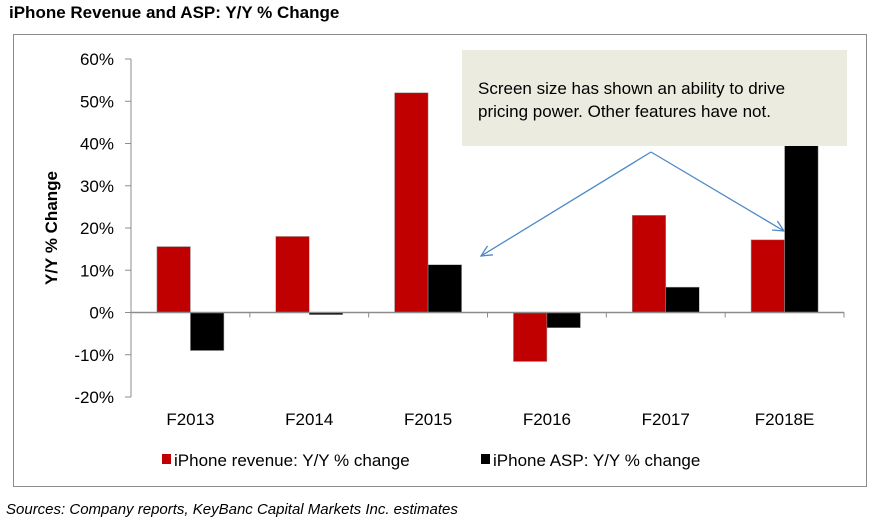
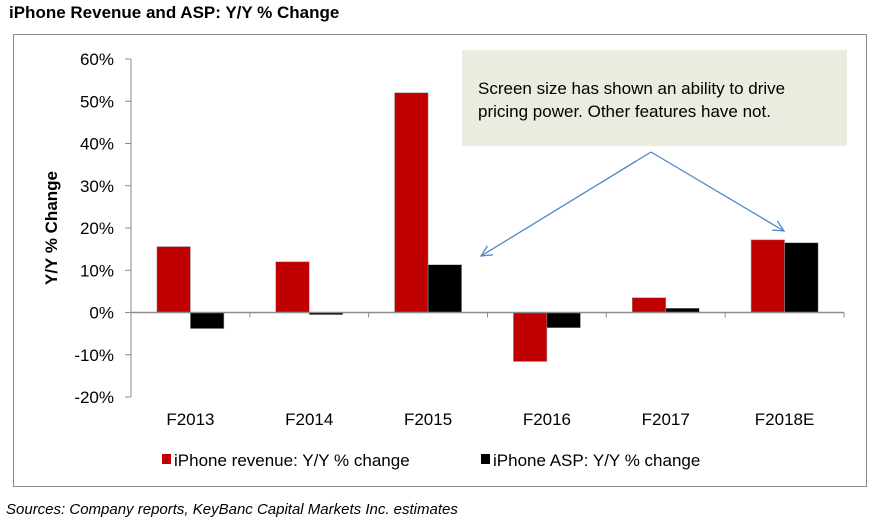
iPhone ASP: Y/Y % change/F2013: -9% -> -4%
iPhone revenue: Y/Y % change/F2014: 18% -> 12%
iPhone revenue: Y/Y % change/F2017: 23% -> 4%
iPhone ASP: Y/Y % change/F2017: 6% -> 1%
iPhone ASP: Y/Y % change/F2018E: 41% -> 16%
